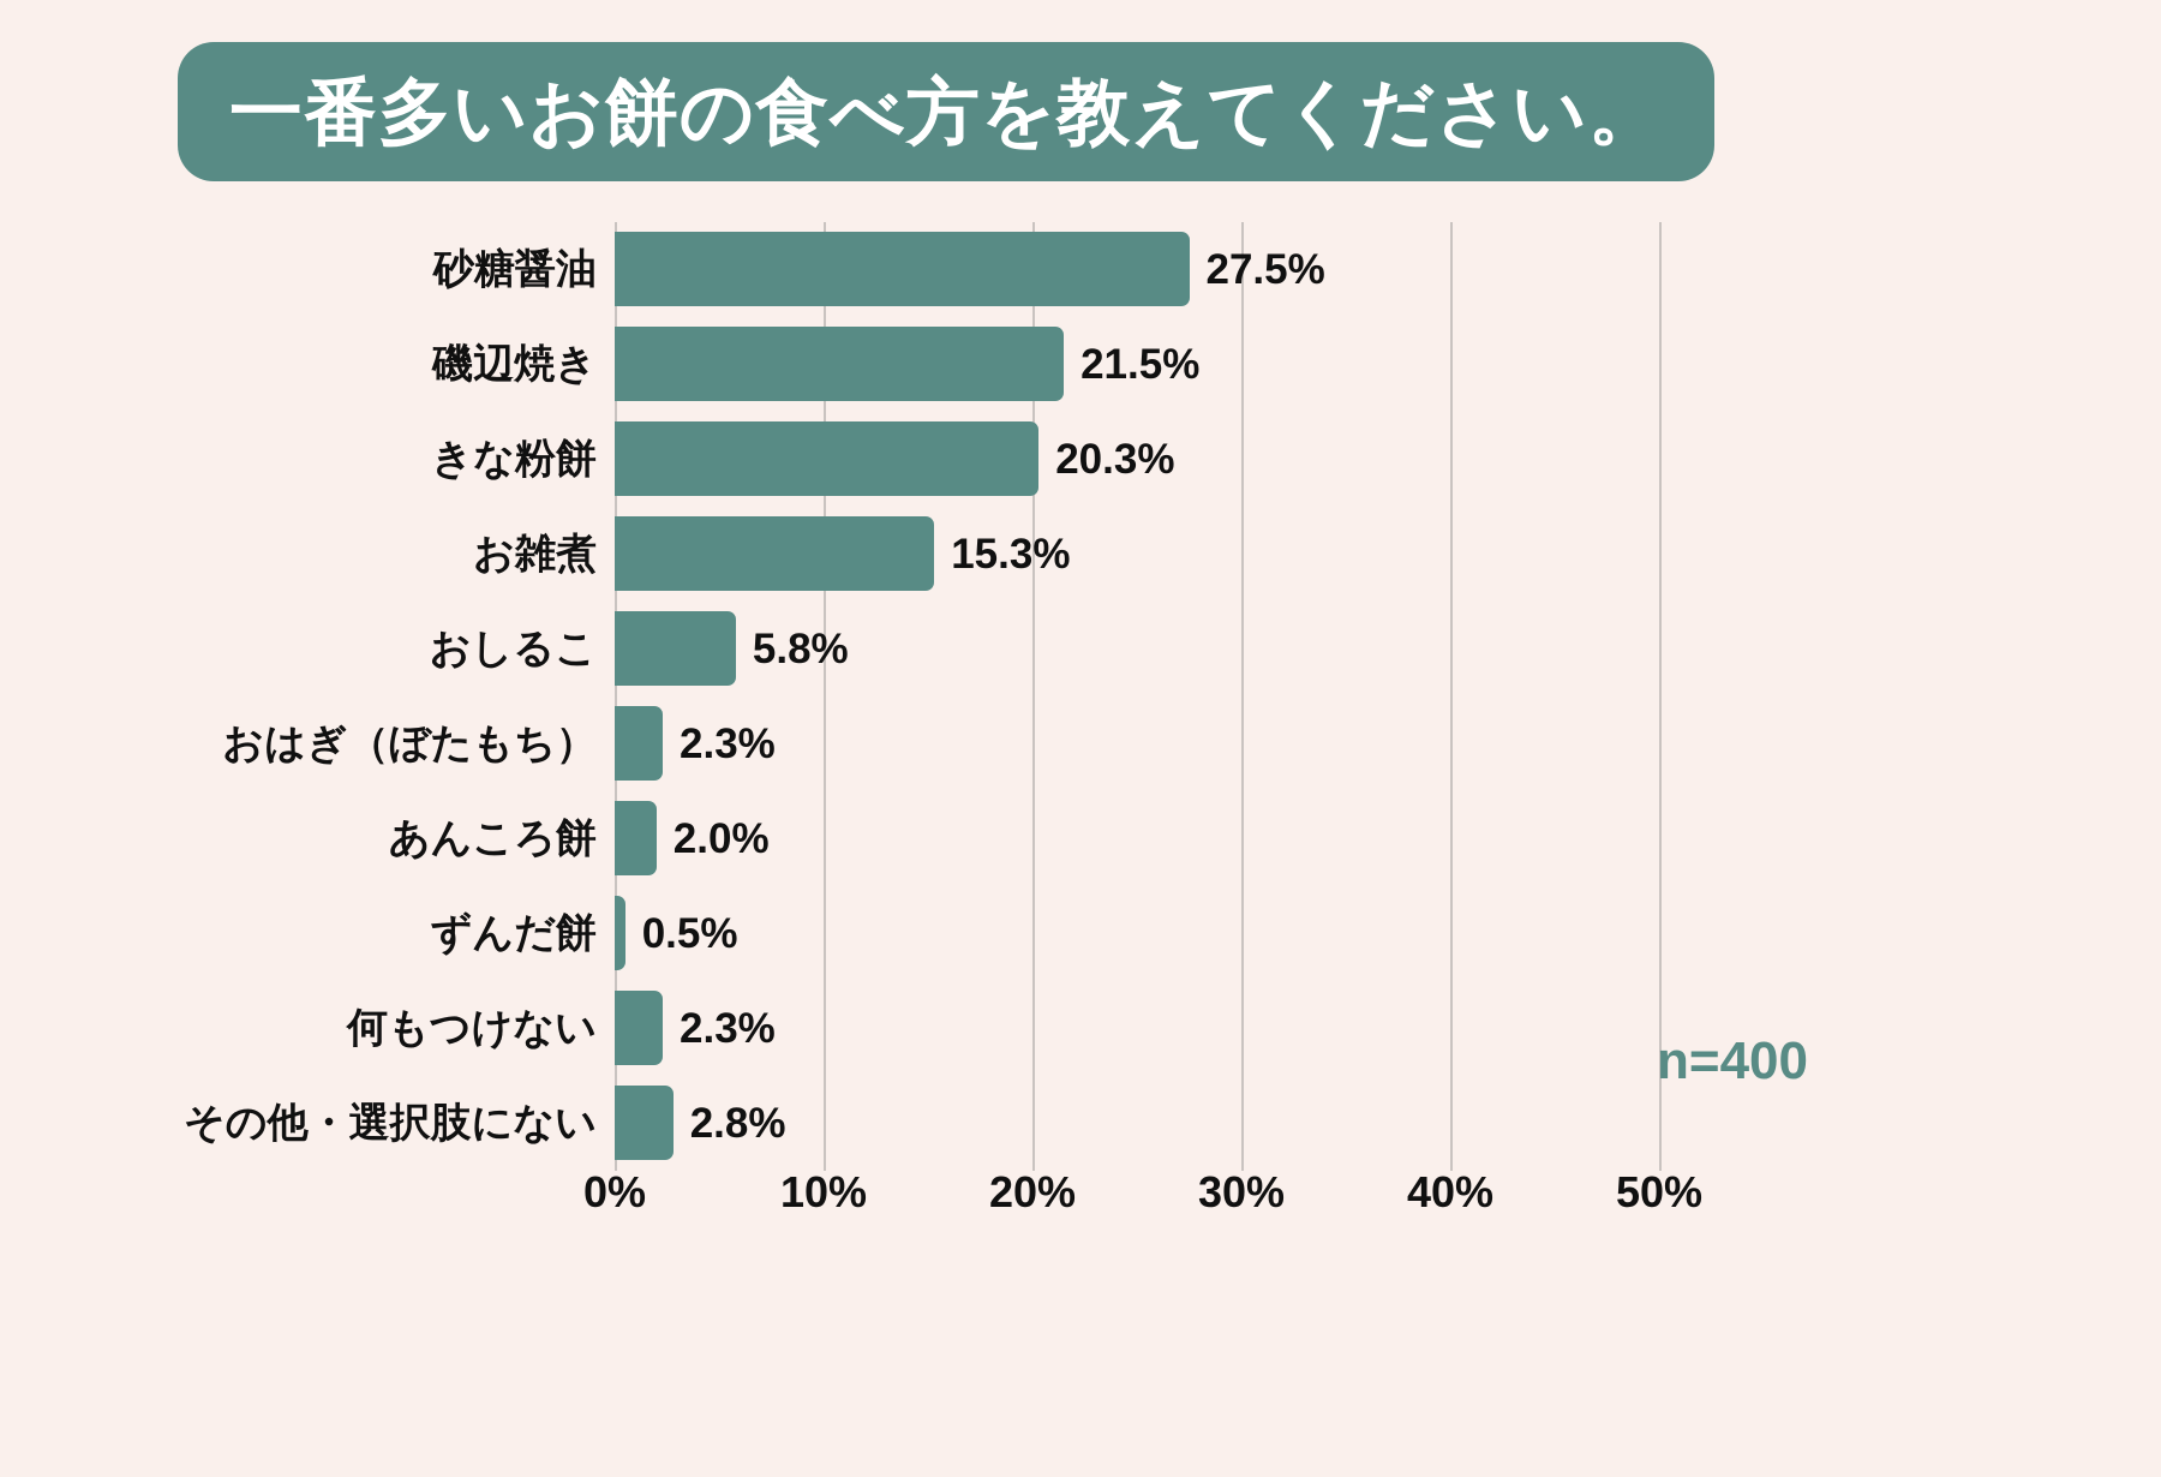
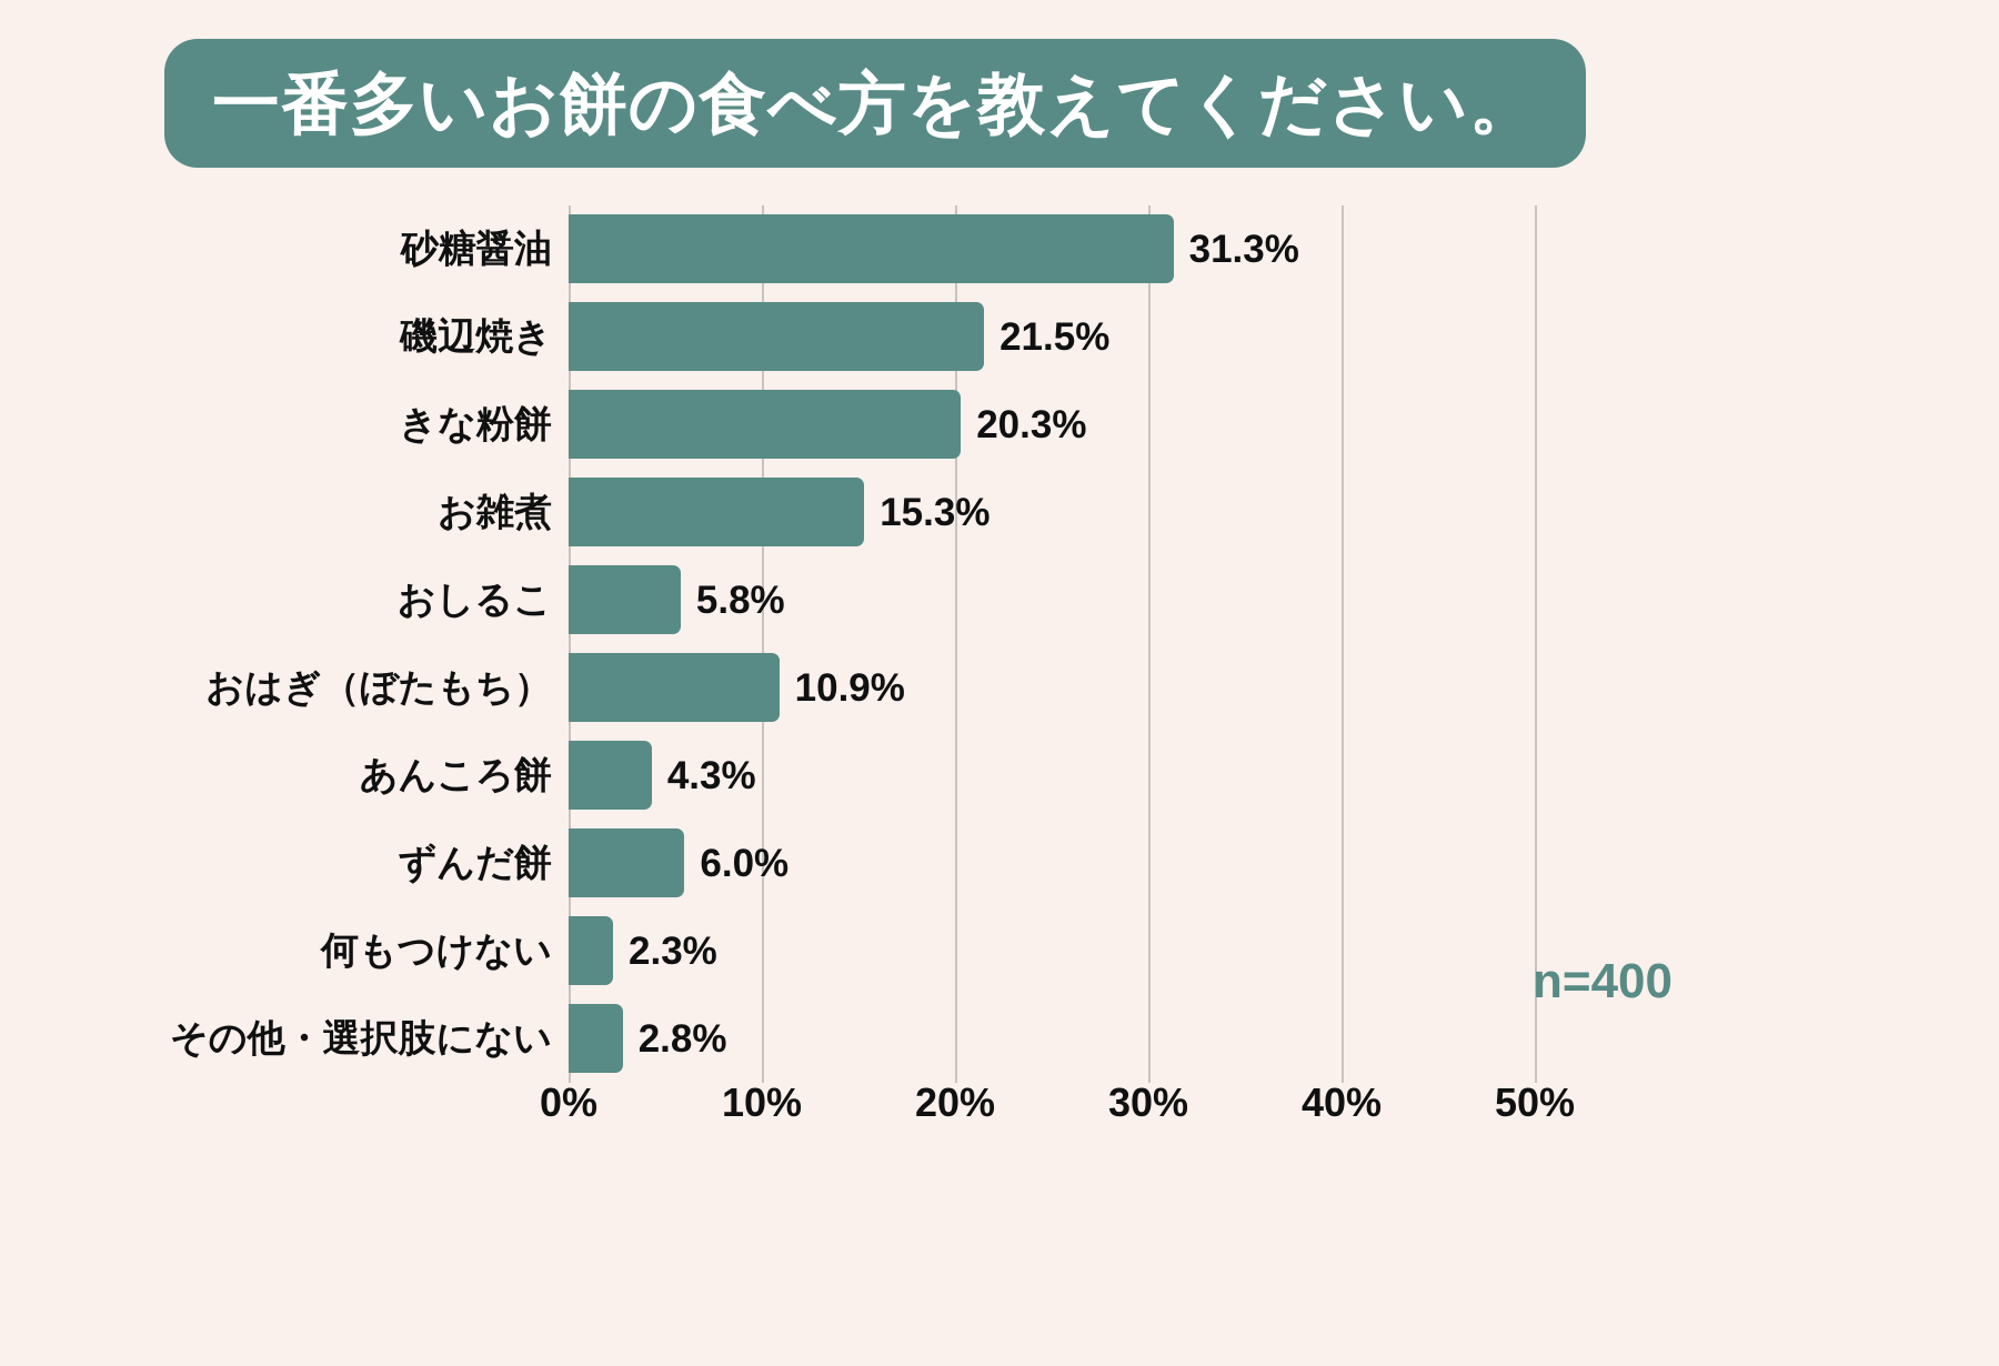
砂糖醤油: 27.5% -> 31.3%
おはぎ（ぼたもち）: 2.3% -> 10.9%
あんころ餅: 2.0% -> 4.3%
ずんだ餅: 0.5% -> 6.0%
